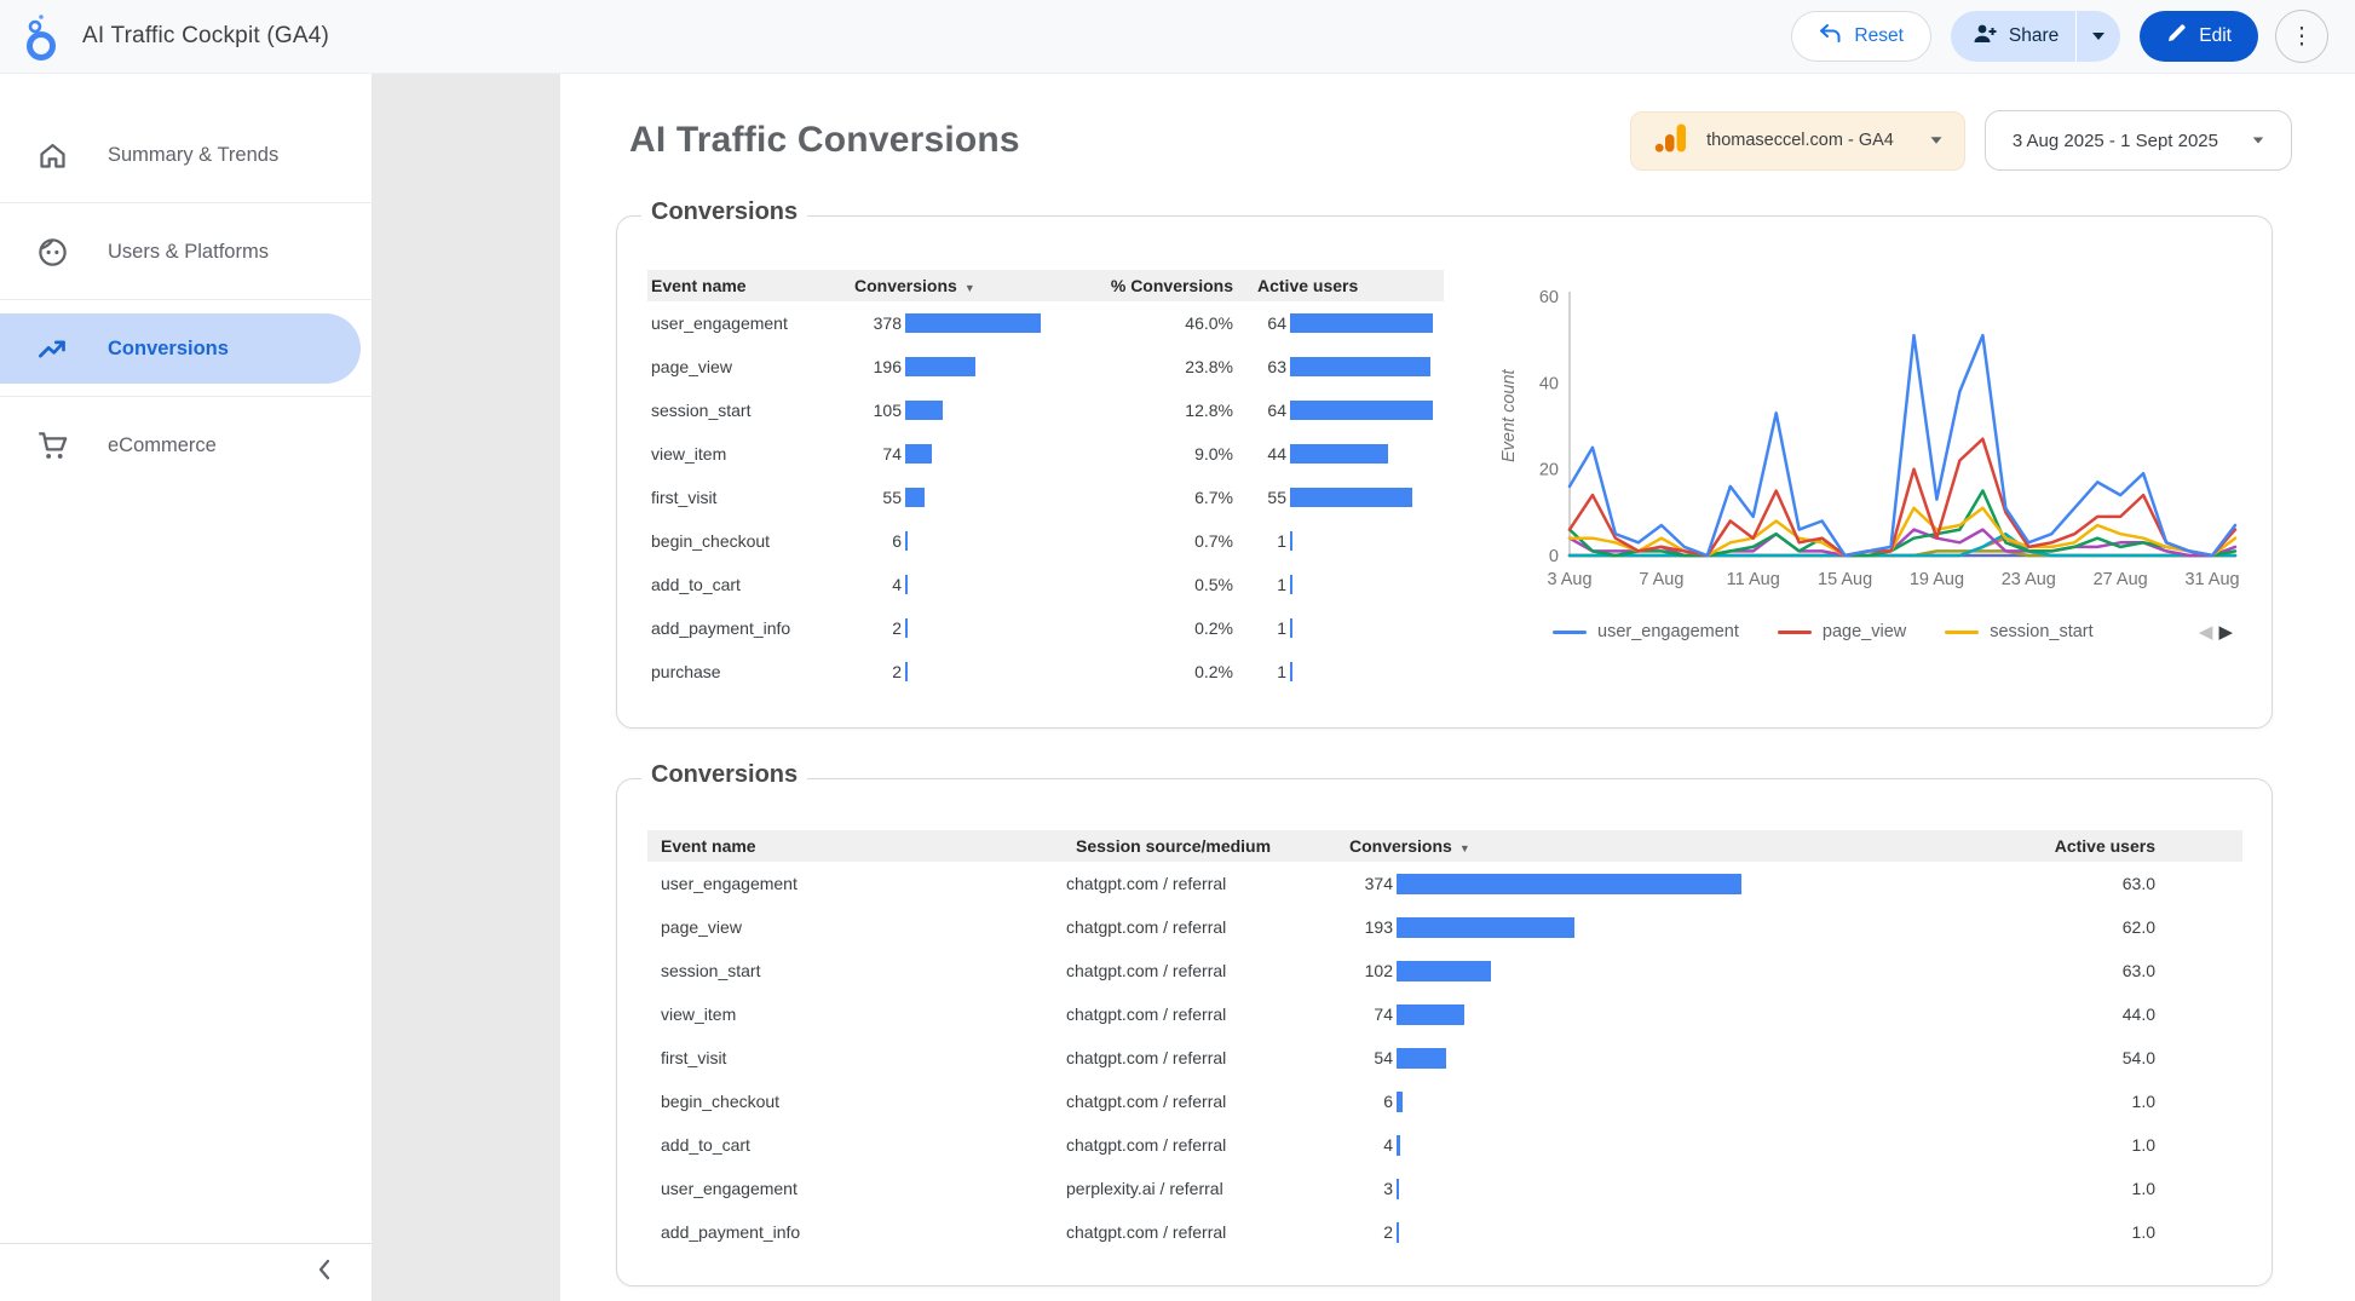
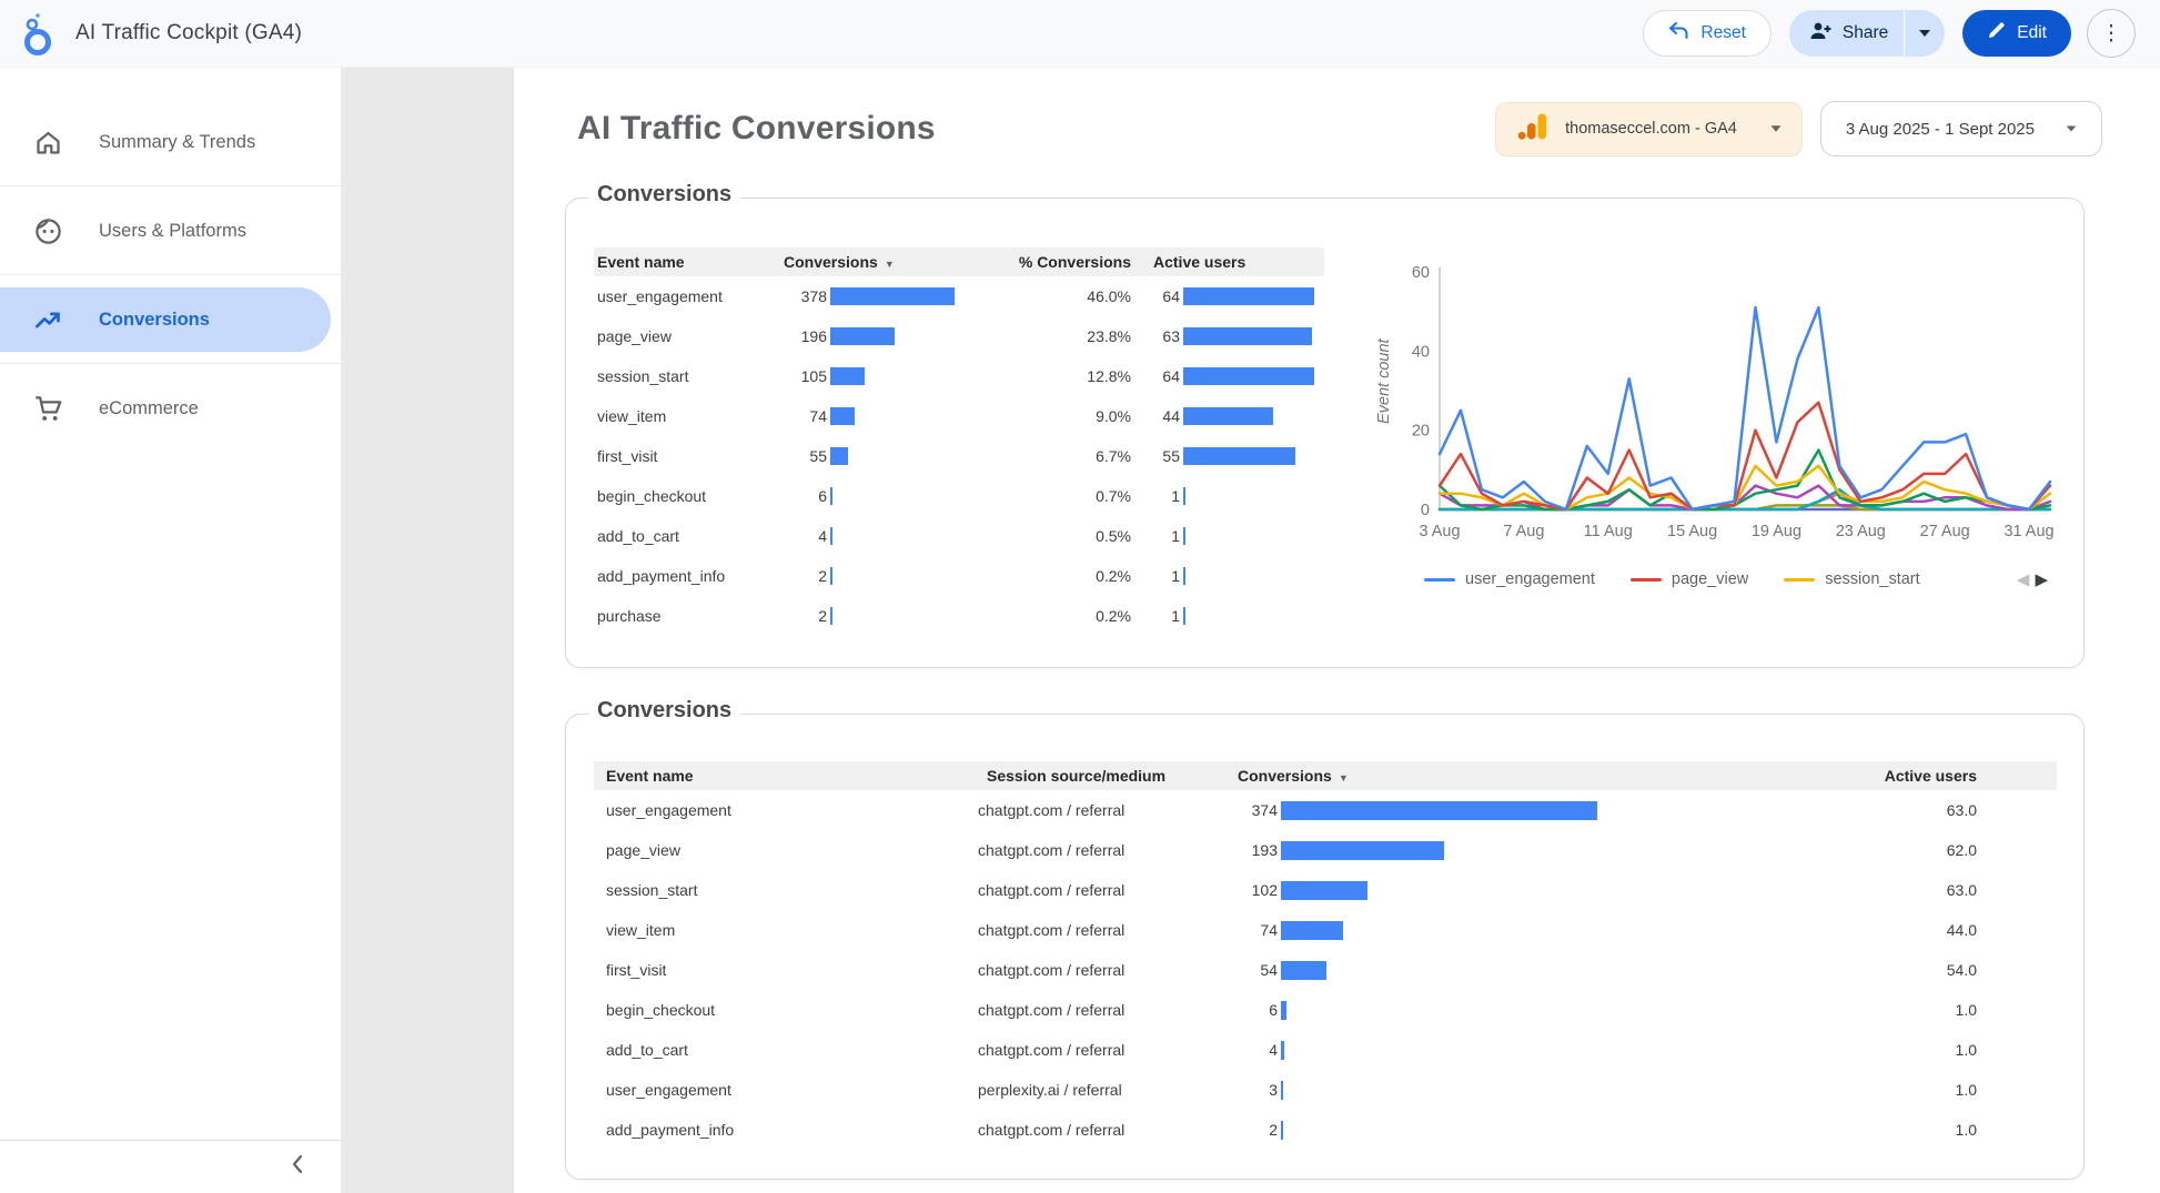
user_engagement/3 Aug: 16 -> 14
user_engagement/19 Aug: 13 -> 17
page_view/19 Aug: 4 -> 8
user_engagement/27 Aug: 14 -> 17
